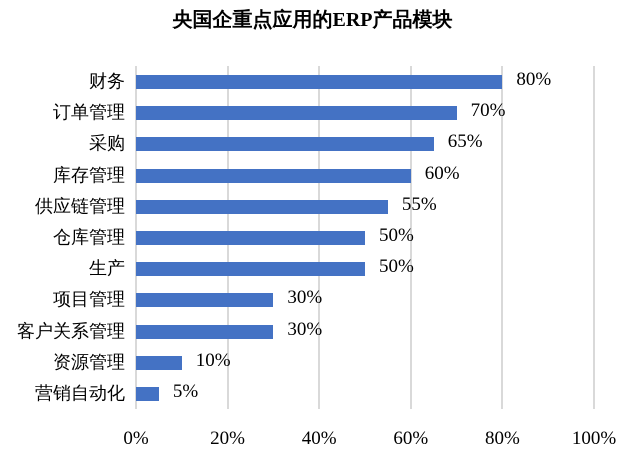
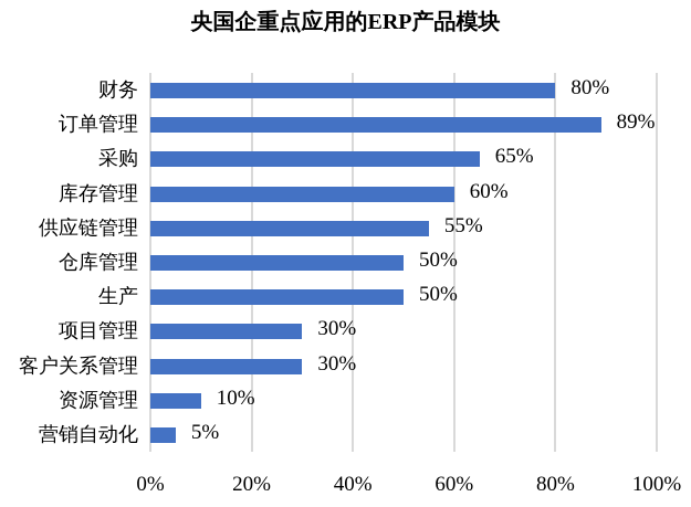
订单管理: 70% -> 89%
